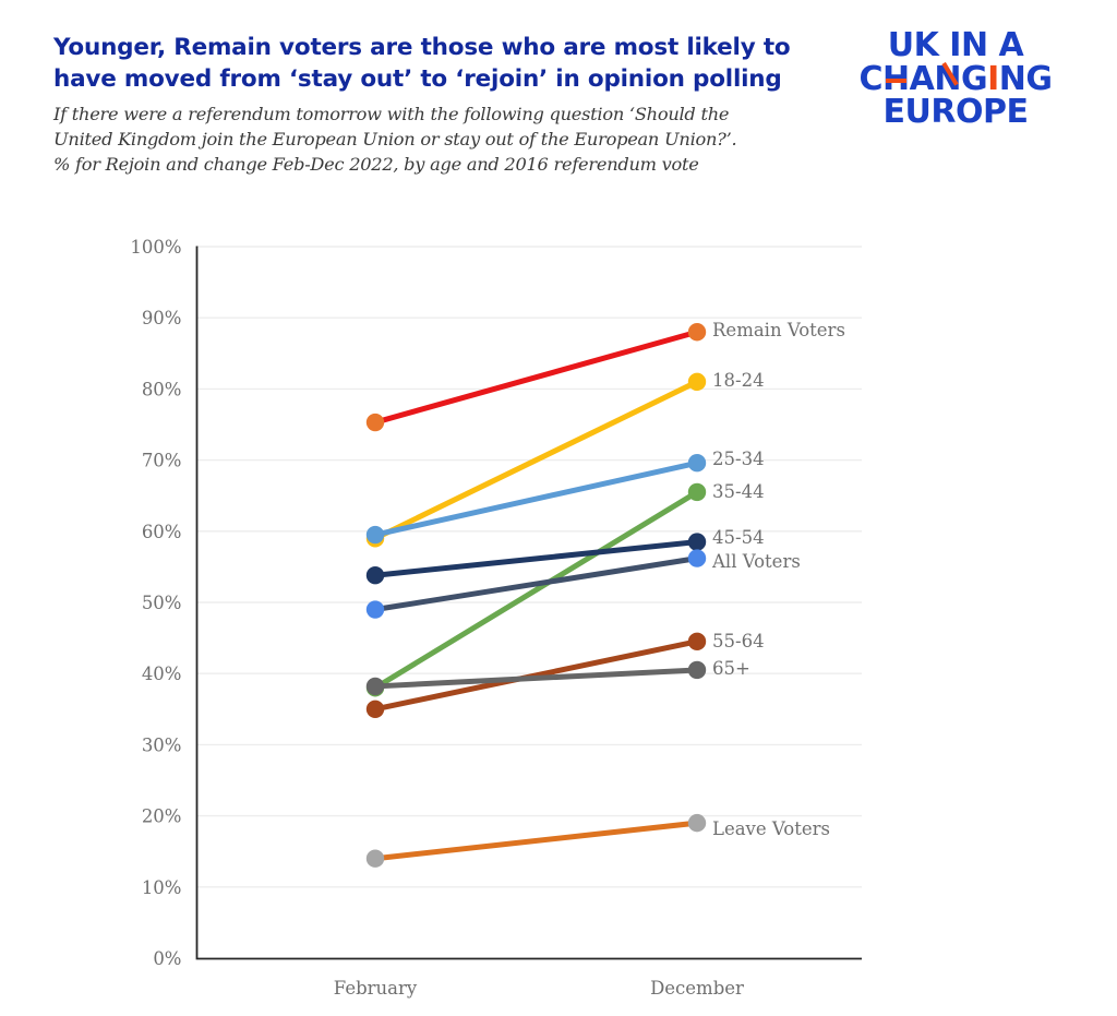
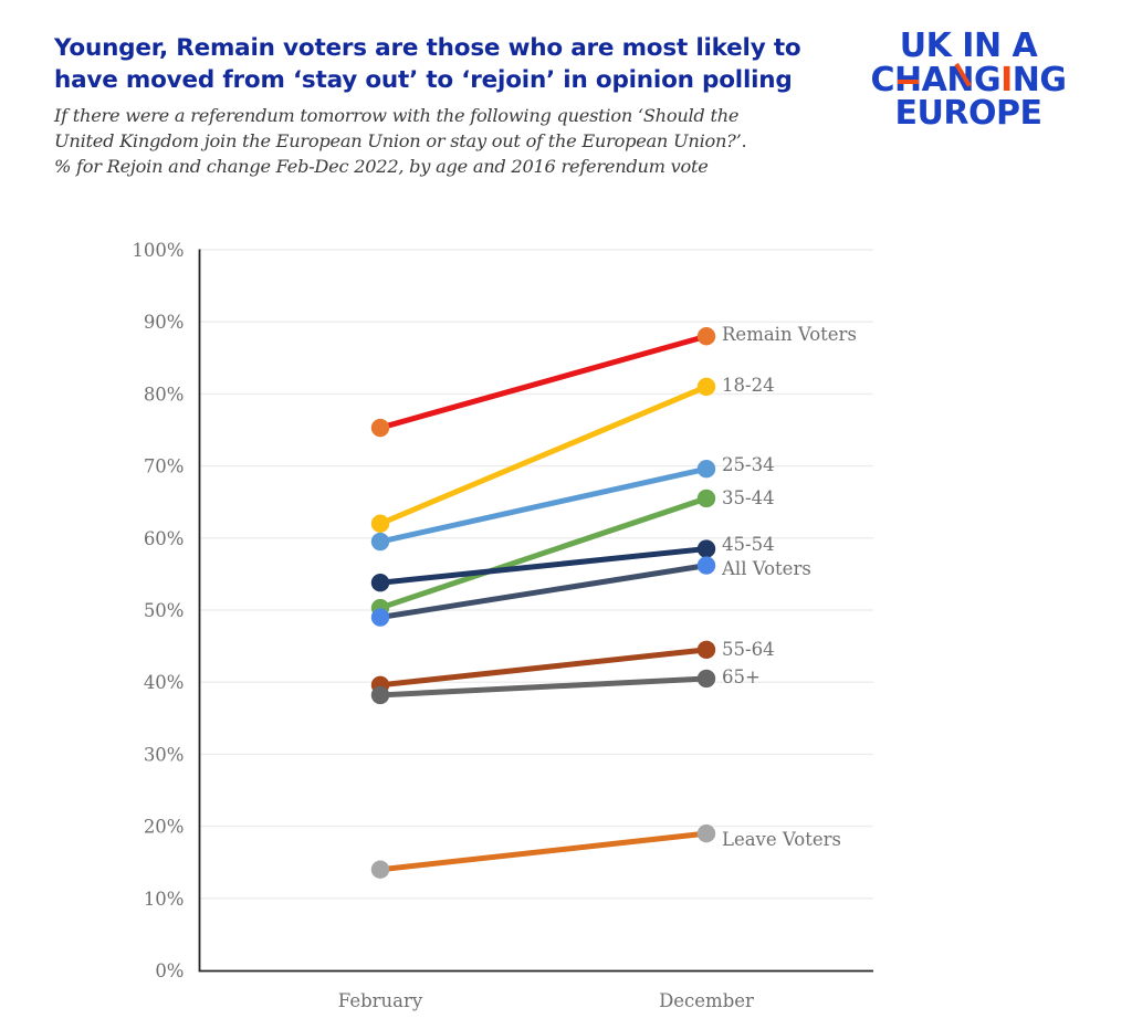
18-24/February: 59% -> 62%
35-44/February: 38% -> 50%
55-64/February: 35% -> 40%
